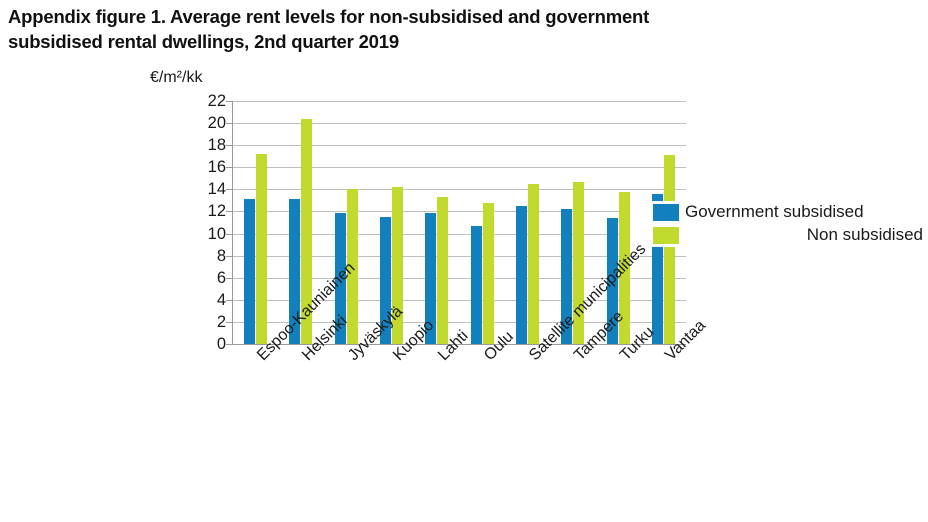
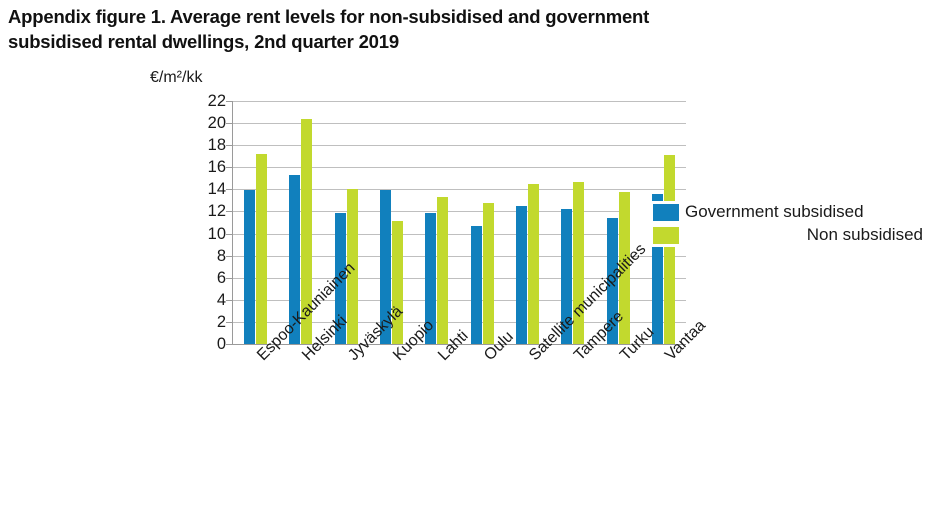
Government subsidised/Espoo-Kauniainen: 13.1 -> 13.9
Government subsidised/Helsinki: 13.1 -> 15.3
Government subsidised/Kuopio: 11.5 -> 13.9
Non subsidised/Kuopio: 14.2 -> 11.1
